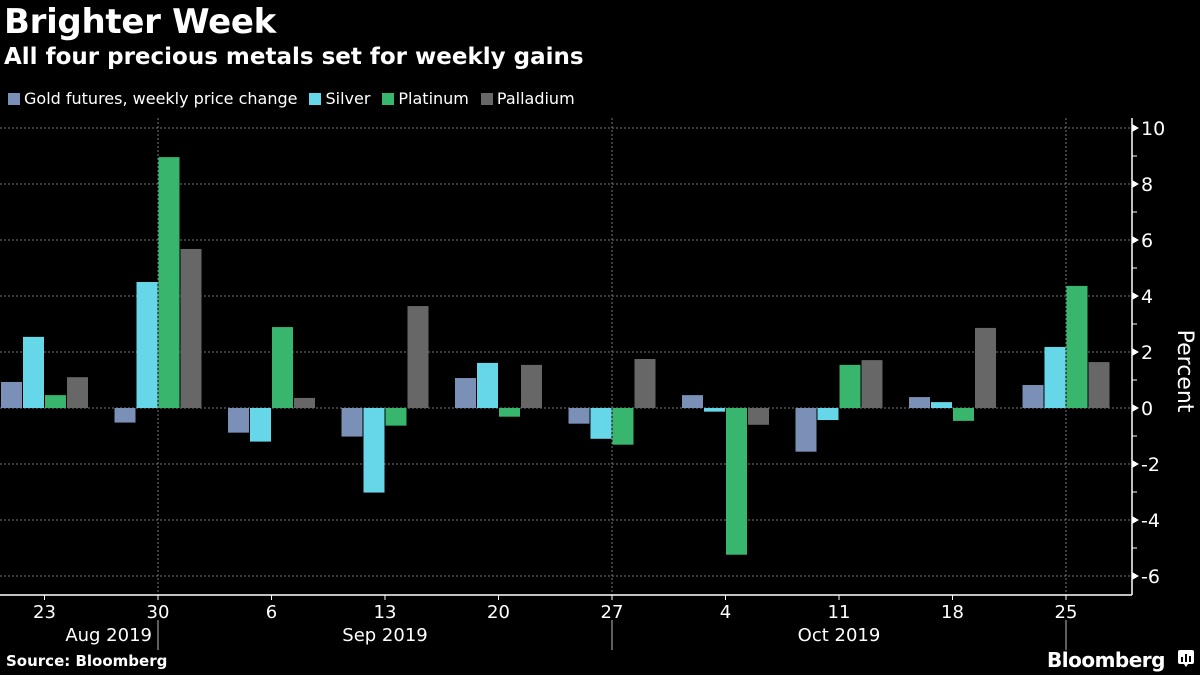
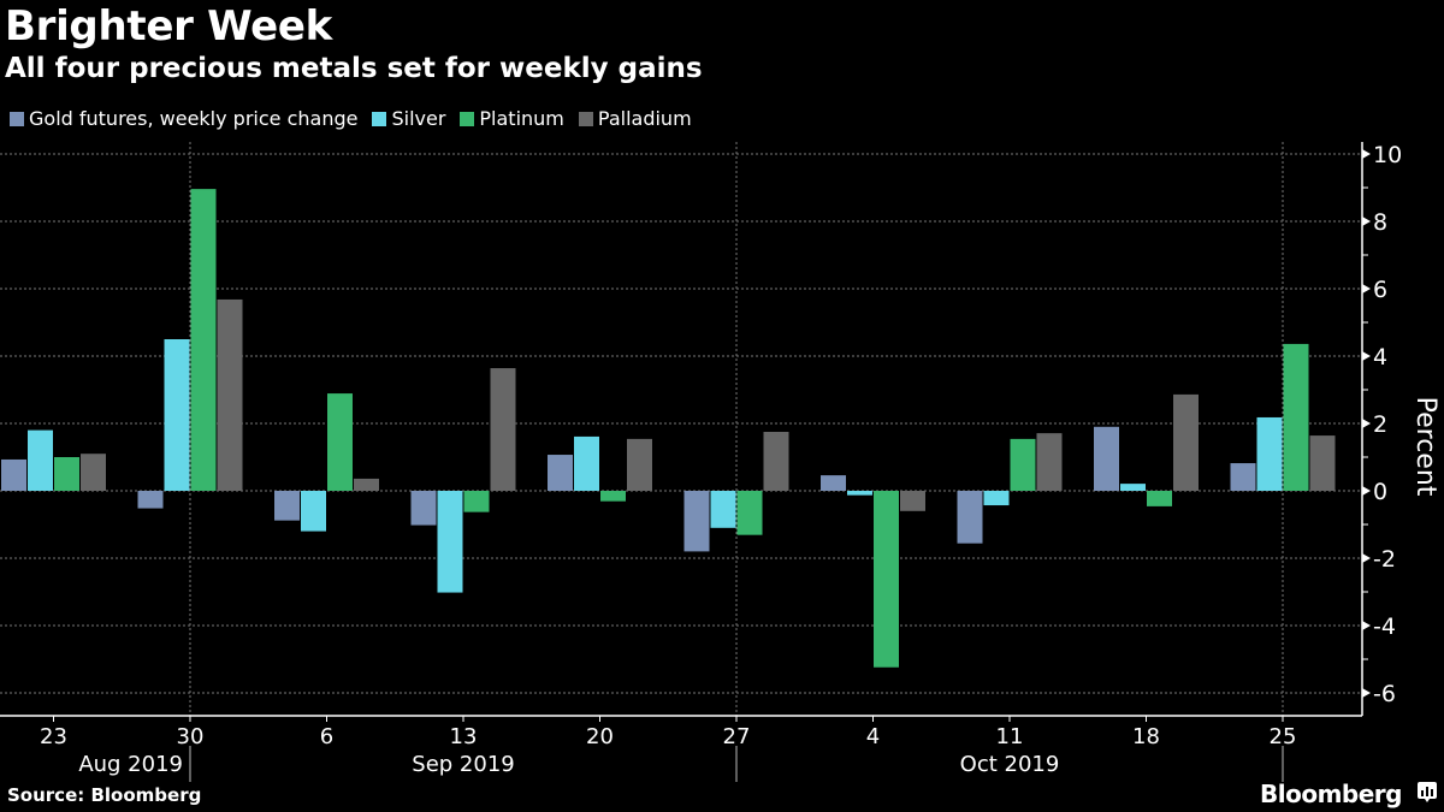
Silver/23: 2.5 -> 1.8
Platinum/23: 0.5 -> 1.0
Gold futures, weekly price change/27: -0.6 -> -1.8
Gold futures, weekly price change/18: 0.4 -> 1.9
